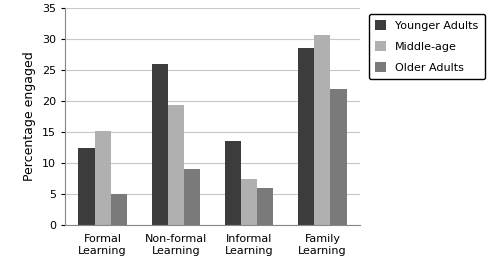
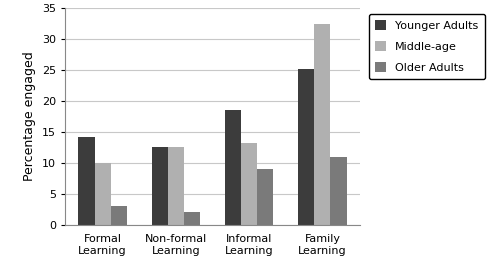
Younger Adults/Formal Learning: 12.4 -> 14.2
Middle-age/Formal Learning: 15.2 -> 10.0
Older Adults/Formal Learning: 5 -> 3
Younger Adults/Non-formal Learning: 26.0 -> 12.5
Middle-age/Non-formal Learning: 19.4 -> 12.5
Older Adults/Non-formal Learning: 9 -> 2
Younger Adults/Informal Learning: 13.6 -> 18.5
Middle-age/Informal Learning: 7.4 -> 13.2
Older Adults/Informal Learning: 6 -> 9
Younger Adults/Family Learning: 28.6 -> 25.2
Middle-age/Family Learning: 30.6 -> 32.5
Older Adults/Family Learning: 22 -> 11
